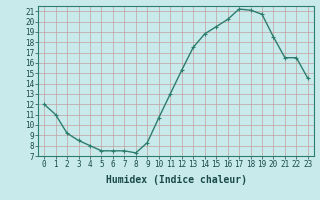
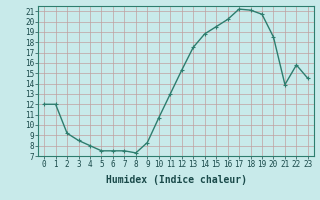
1: 11.0 -> 12.0
21: 16.5 -> 13.9
22: 16.5 -> 15.8
